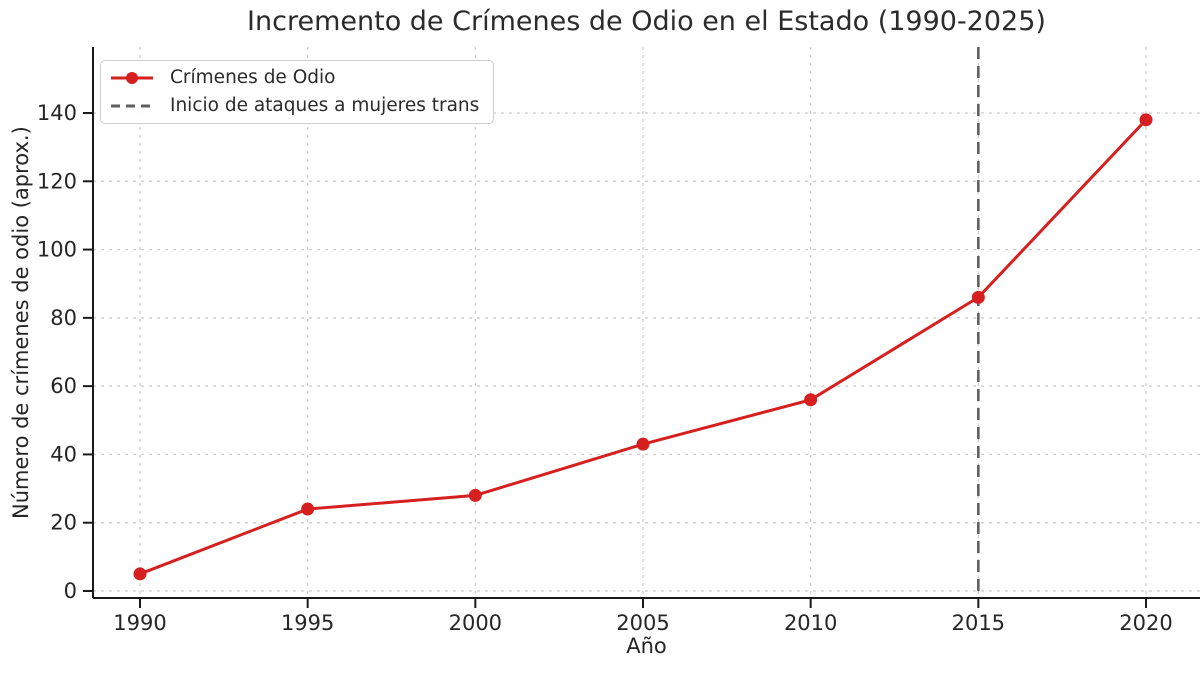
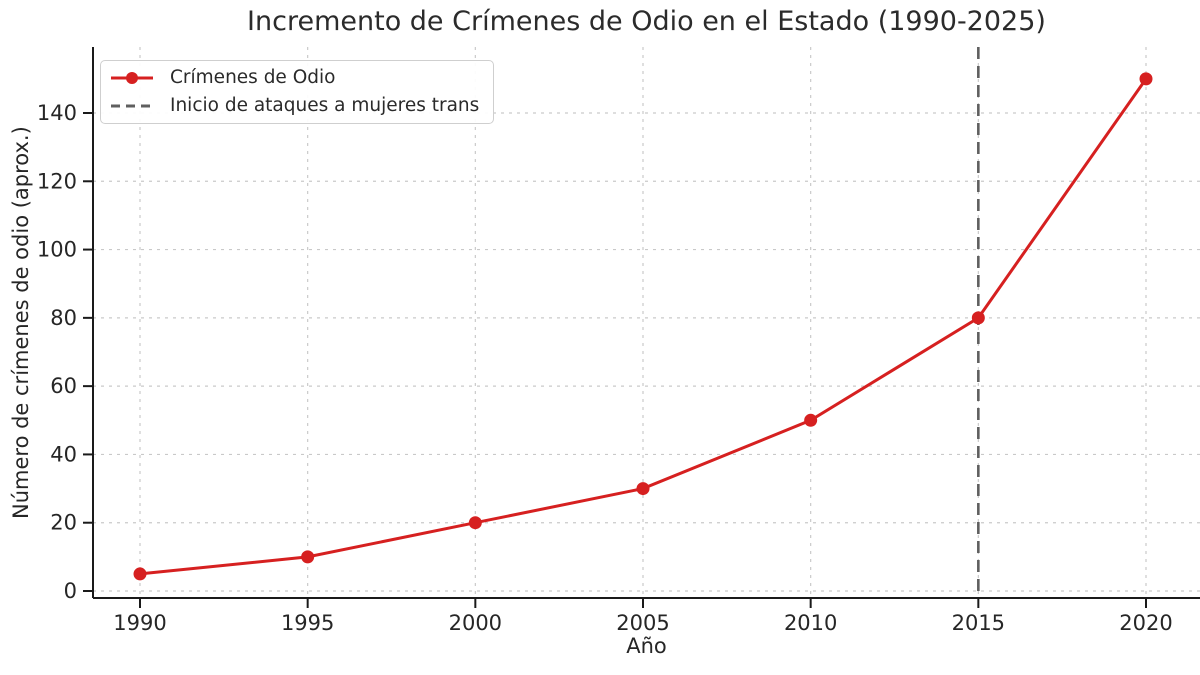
1995: 24 -> 10
2000: 28 -> 20
2005: 43 -> 30
2010: 56 -> 50
2015: 86 -> 80
2020: 138 -> 150
